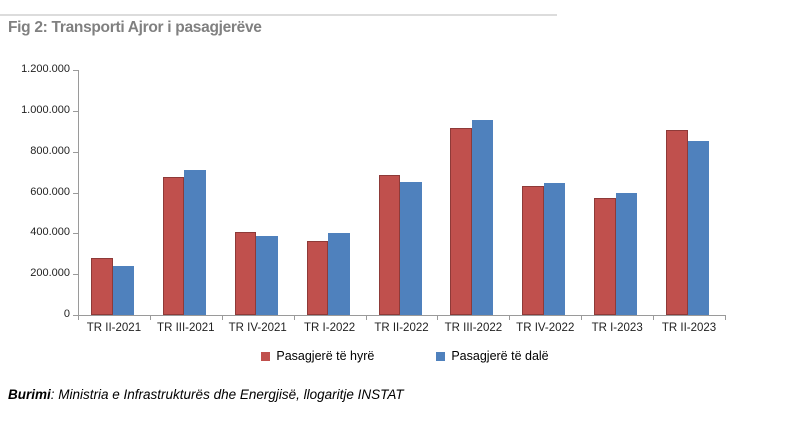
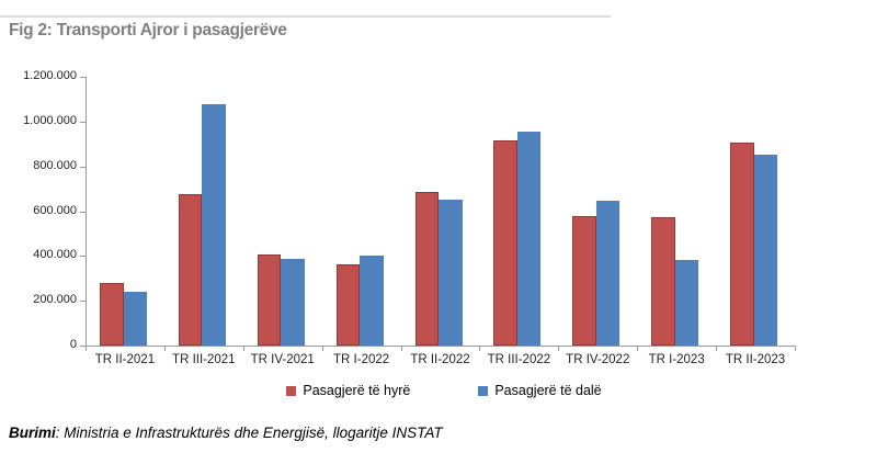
Pasagjerë të dalë/TR III-2021: 710000 -> 1080000
Pasagjerë të hyrë/TR IV-2022: 630000 -> 580000
Pasagjerë të dalë/TR I-2023: 600000 -> 380000
